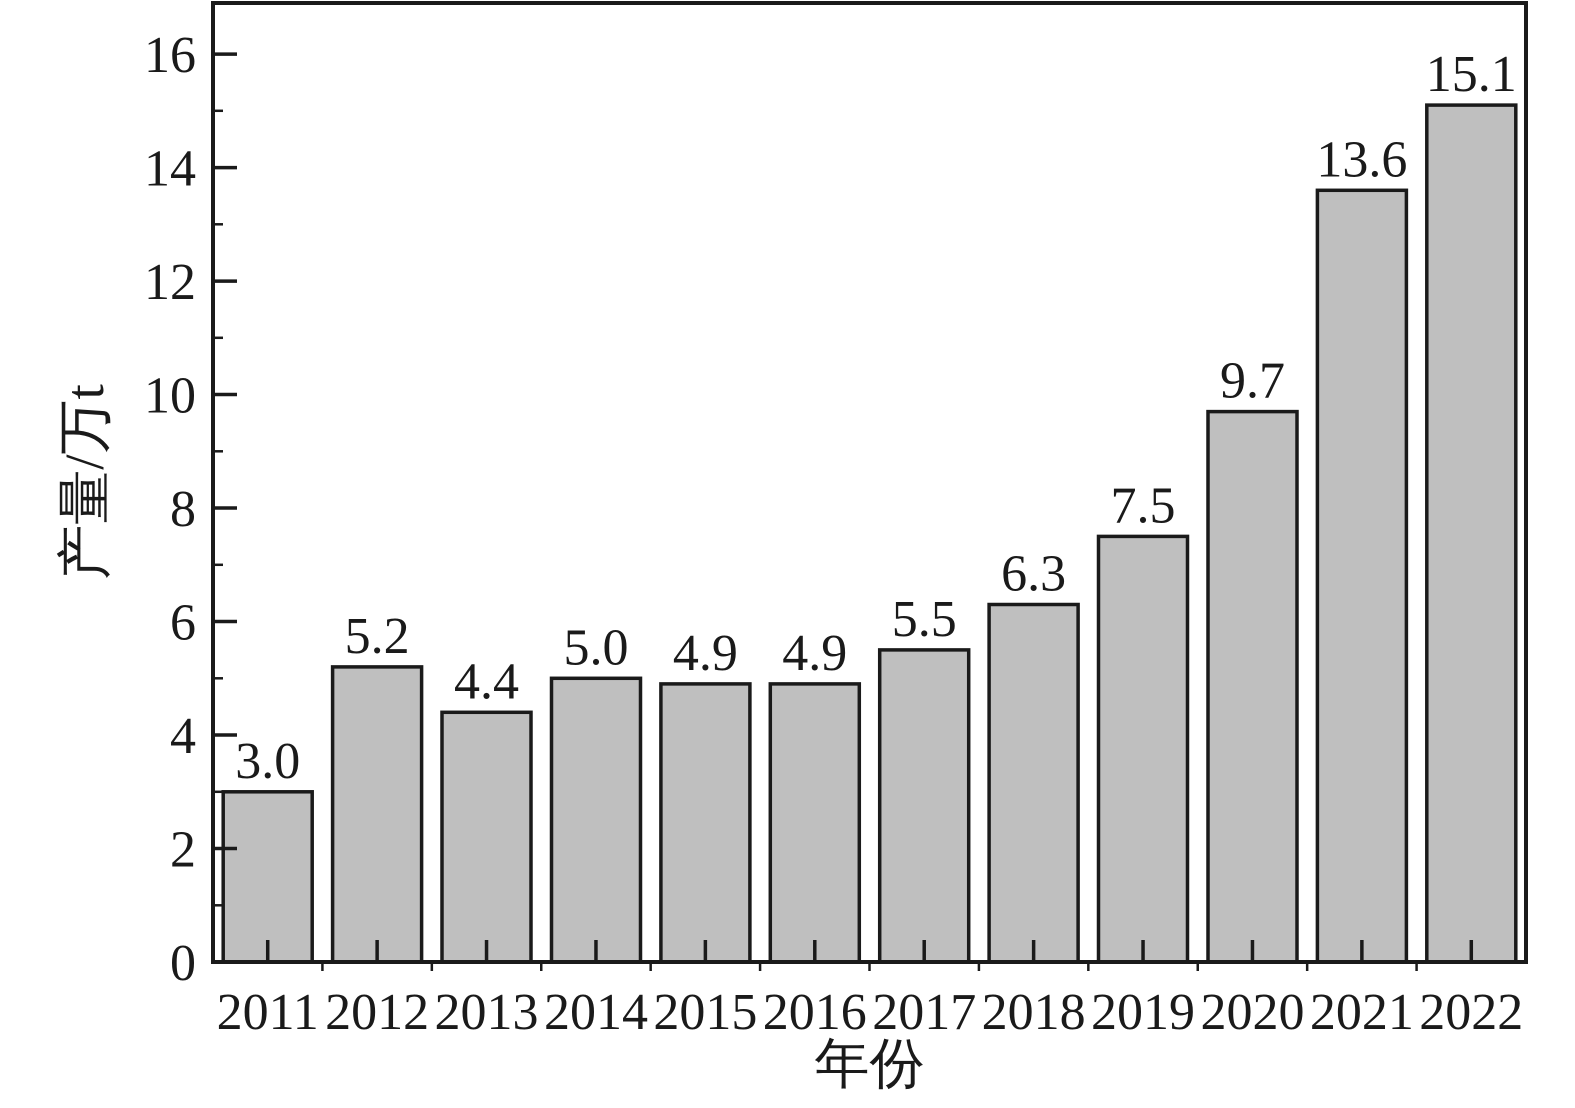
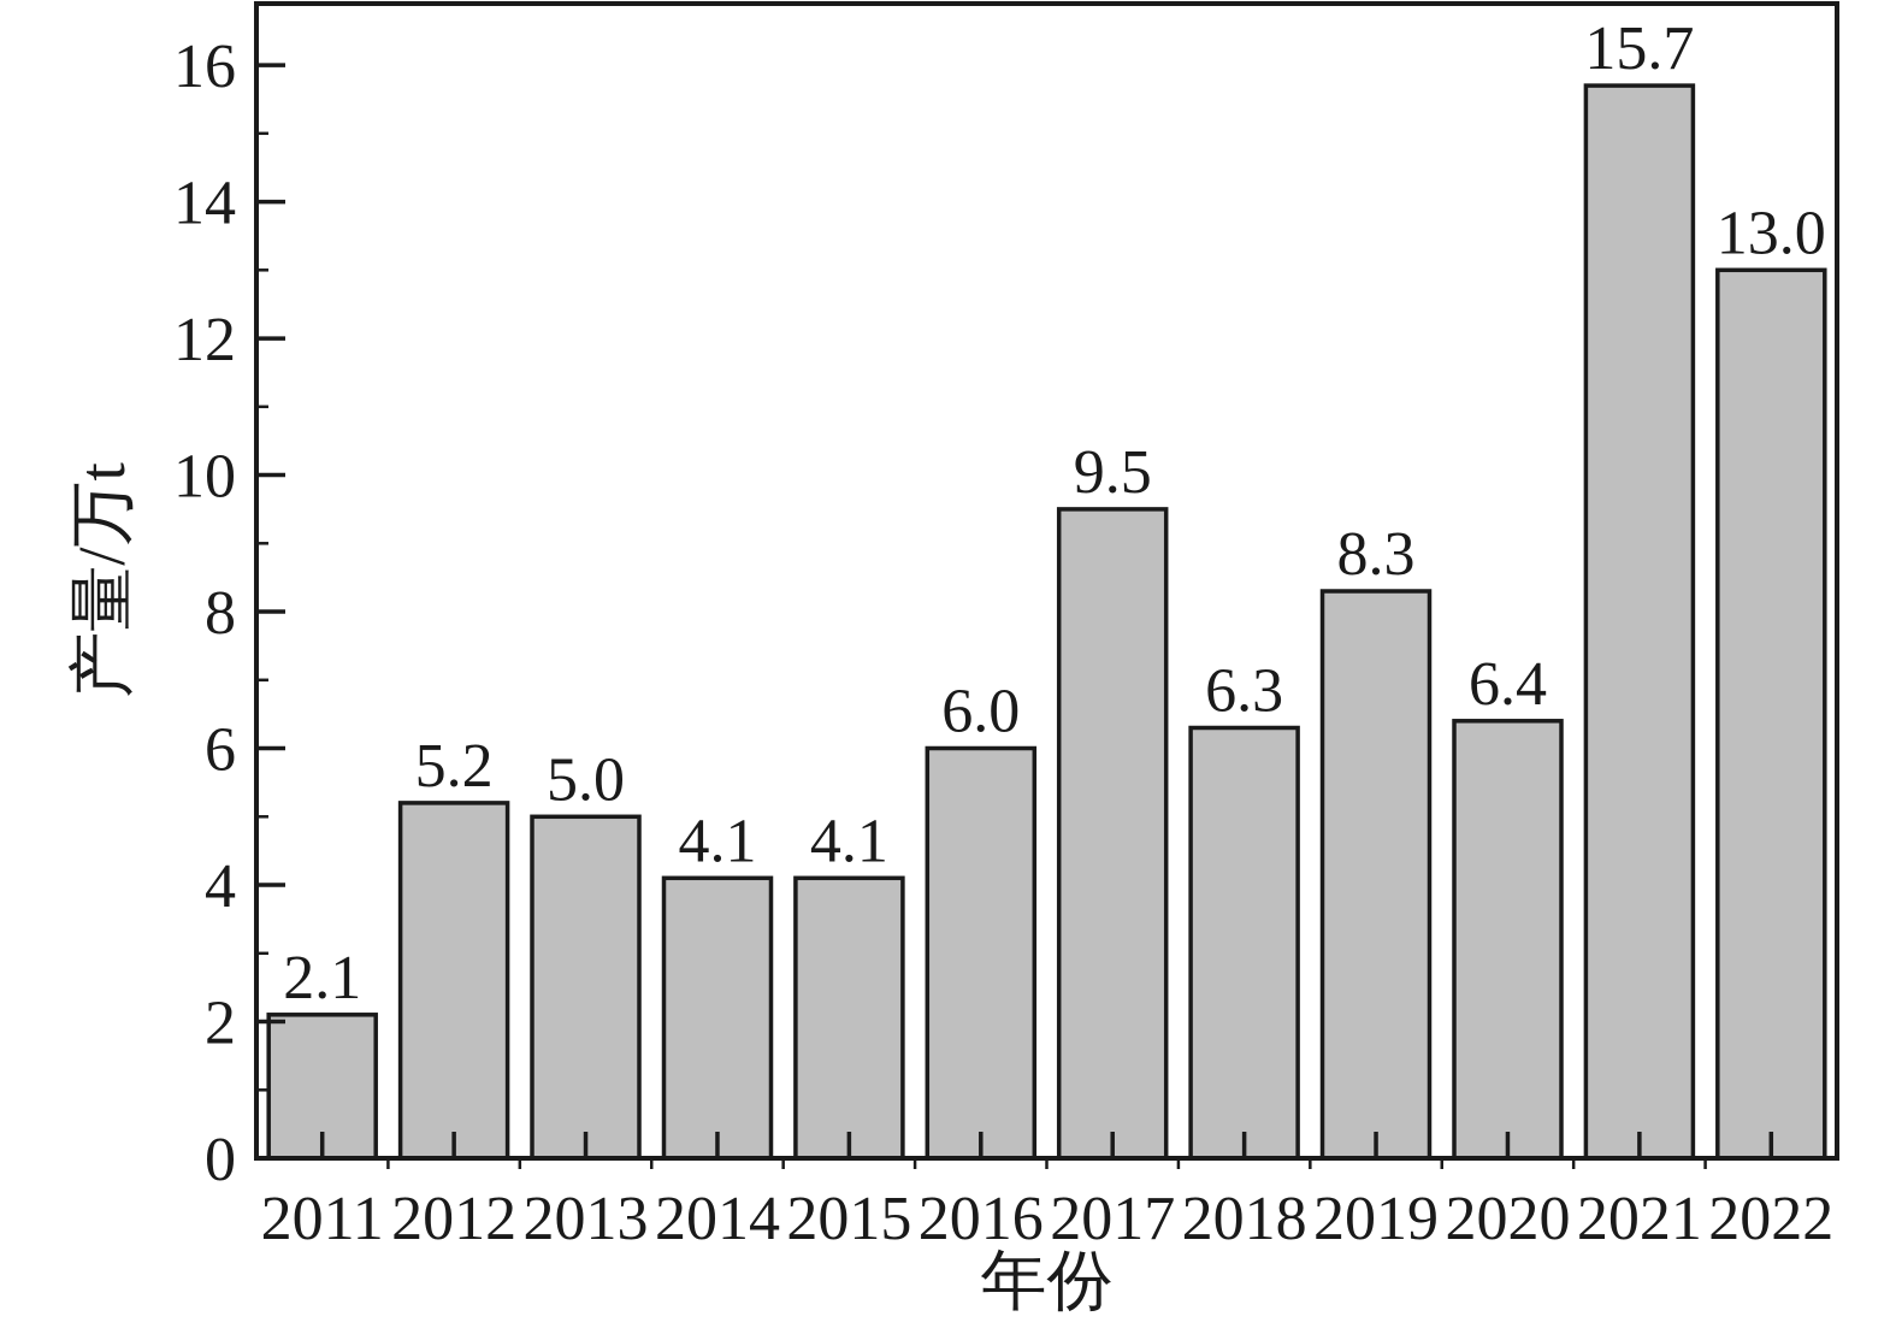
2011: 3.0 -> 2.1
2013: 4.4 -> 5.0
2014: 5.0 -> 4.1
2015: 4.9 -> 4.1
2016: 4.9 -> 6.0
2017: 5.5 -> 9.5
2019: 7.5 -> 8.3
2020: 9.7 -> 6.4
2021: 13.6 -> 15.7
2022: 15.1 -> 13.0
